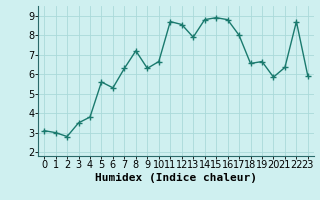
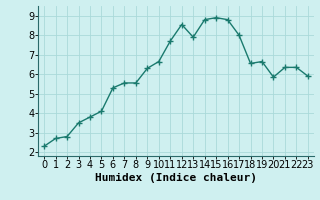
0: 3.1 -> 2.3
1: 3.0 -> 2.7
5: 5.6 -> 4.1
7: 6.3 -> 5.5
8: 7.2 -> 5.5
11: 8.7 -> 7.7
22: 8.7 -> 6.3
